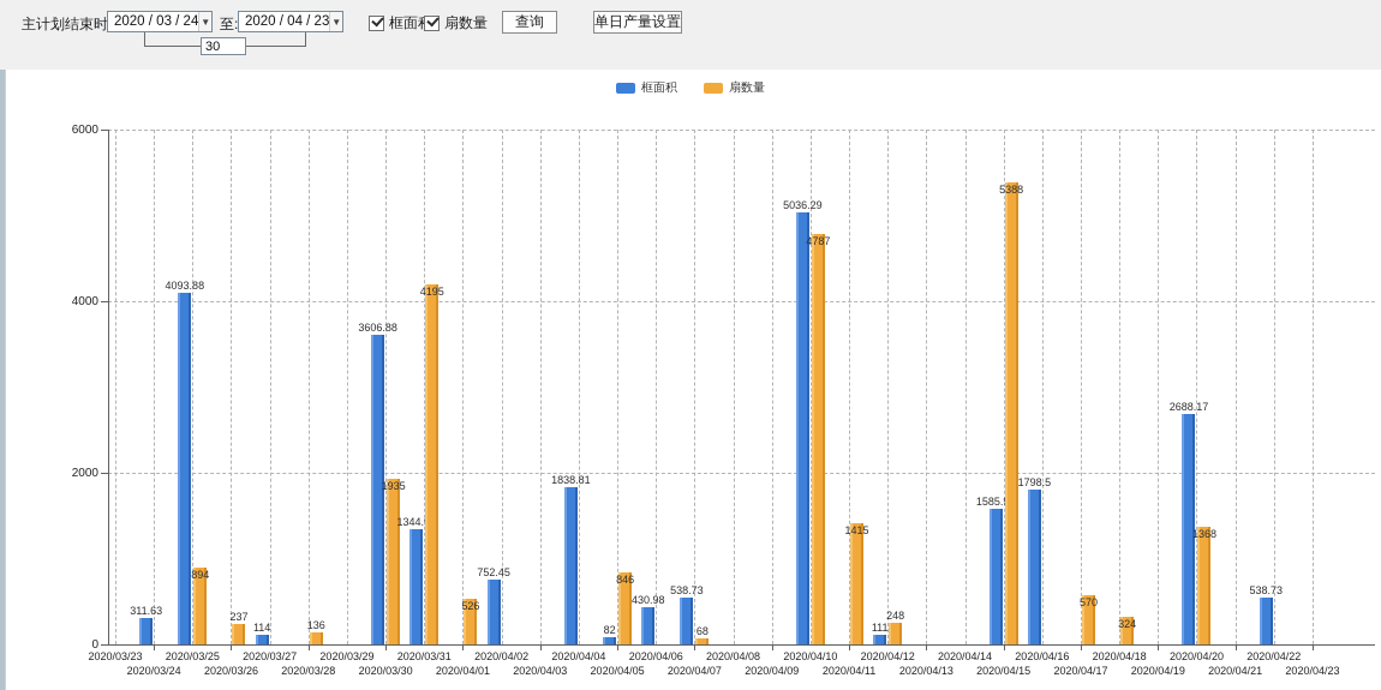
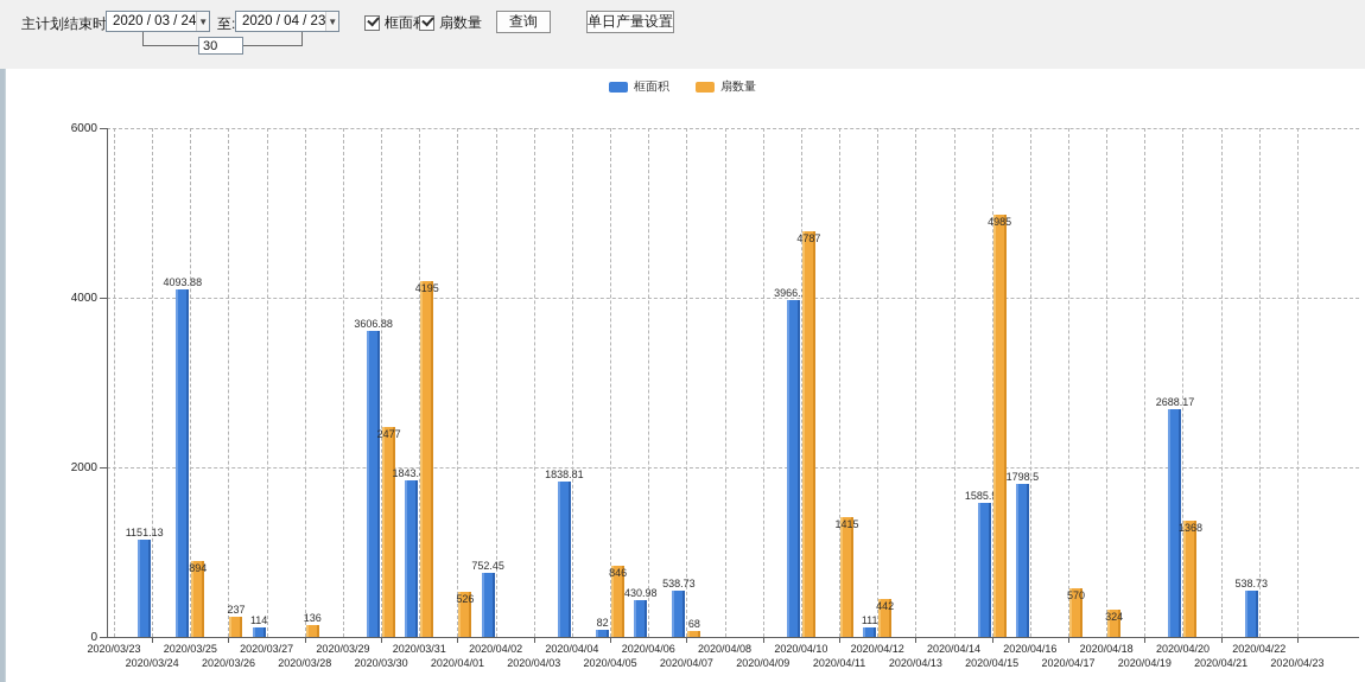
框面积/2020/03/24: 311.63 -> 1151.13
扇数量/2020/03/30: 1935 -> 2477
框面积/2020/03/31: 1344.95 -> 1843.45
框面积/2020/04/10: 5036.29 -> 3966.15
扇数量/2020/04/12: 248 -> 442
扇数量/2020/04/15: 5388 -> 4985
